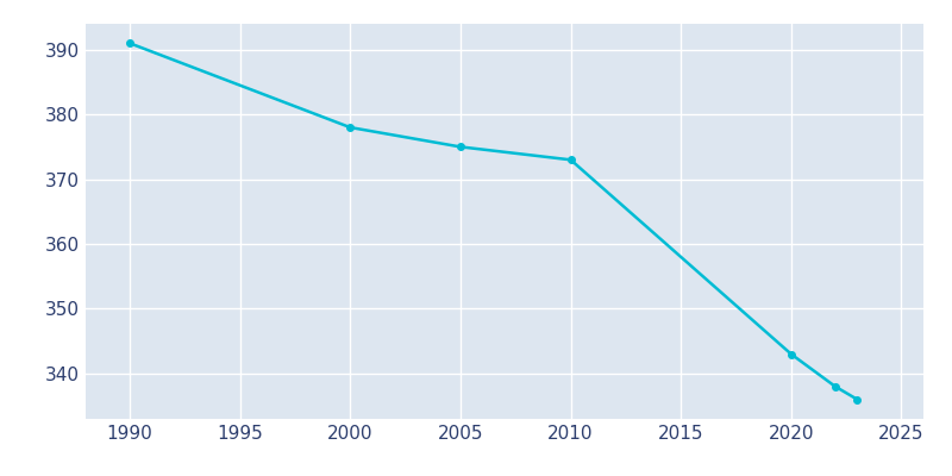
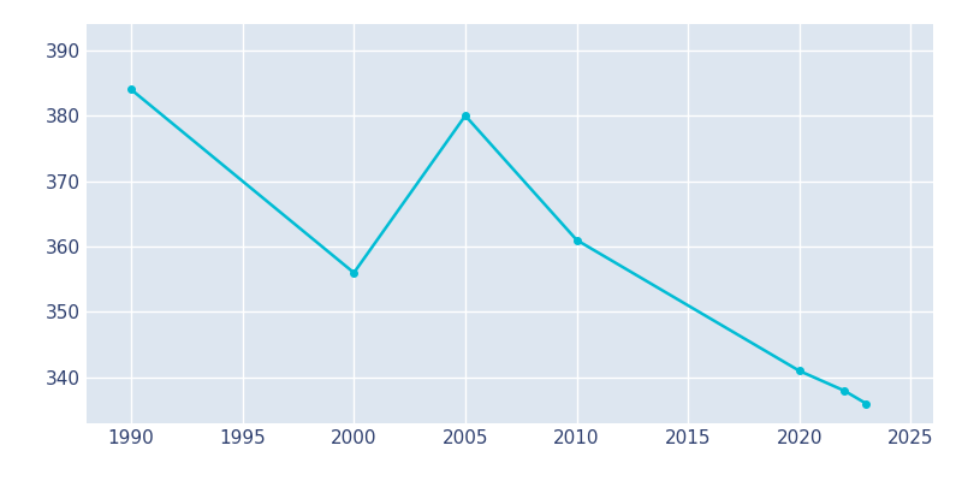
1990: 391 -> 384
2000: 378 -> 356
2005: 375 -> 380
2010: 373 -> 361
2020: 343 -> 341
